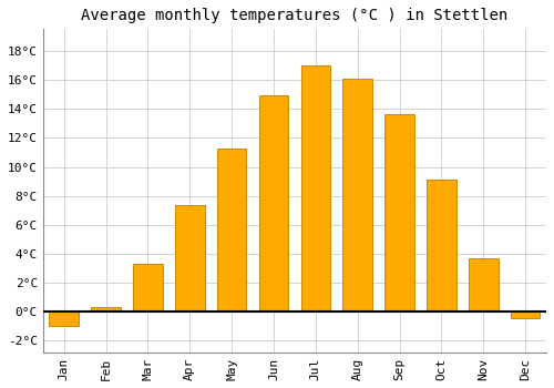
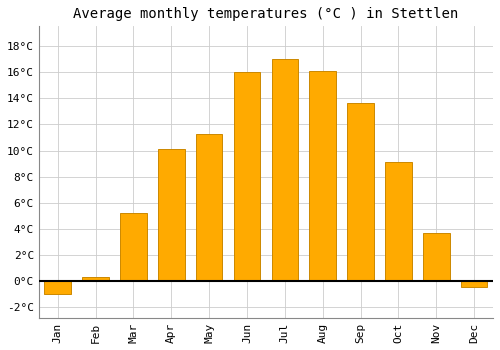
Mar: 3.3°C -> 5.2°C
Apr: 7.4°C -> 10.1°C
Jun: 14.9°C -> 16.0°C
